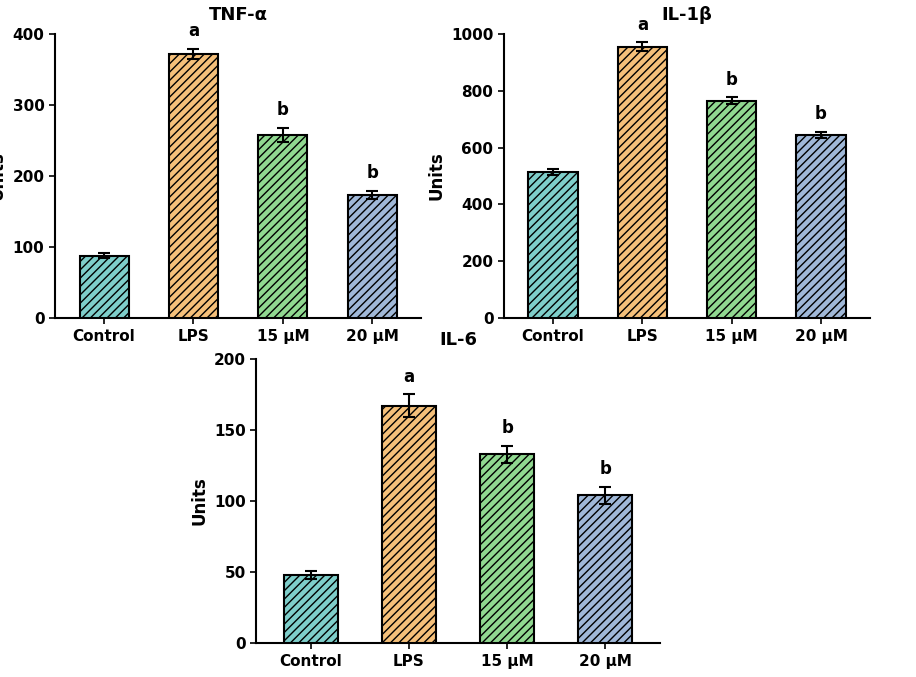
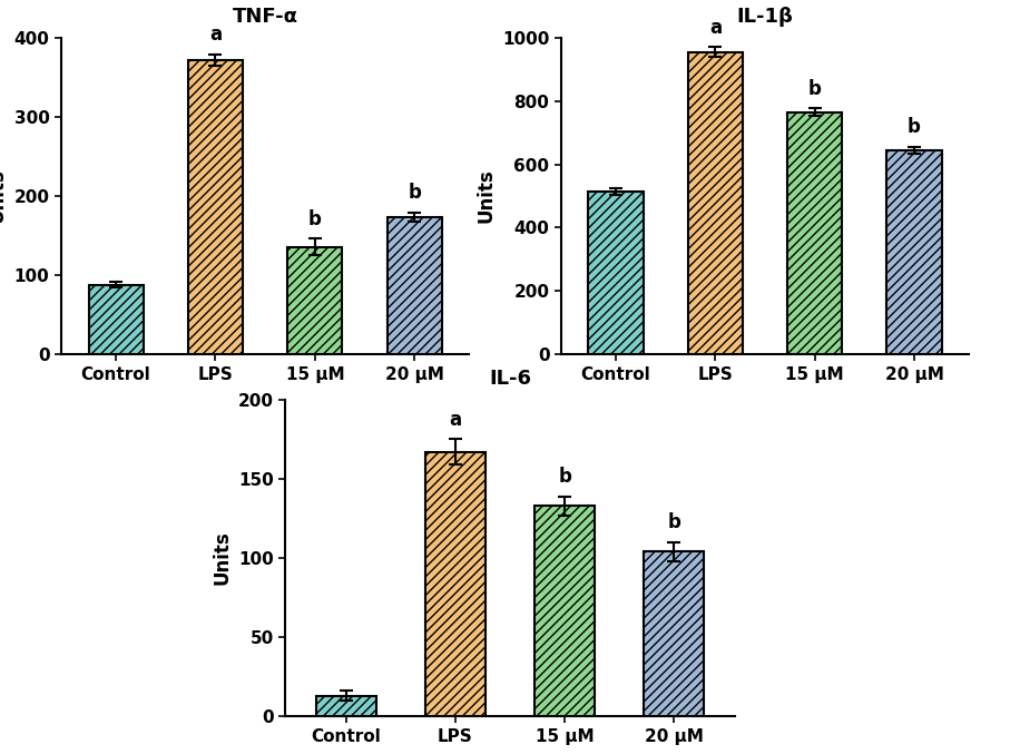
TNF-α/15 μM: 258 -> 136
IL-6/Control: 48 -> 13
